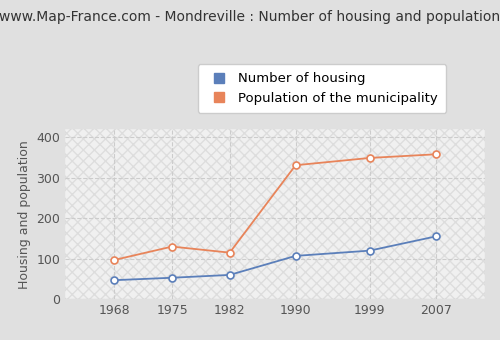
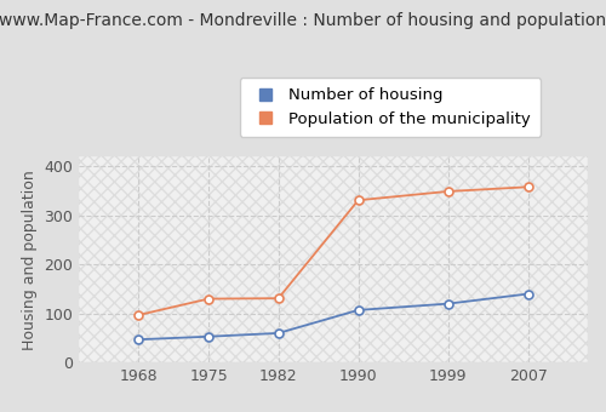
Population of the municipality/1982: 115 -> 131
Number of housing/2007: 155 -> 140
